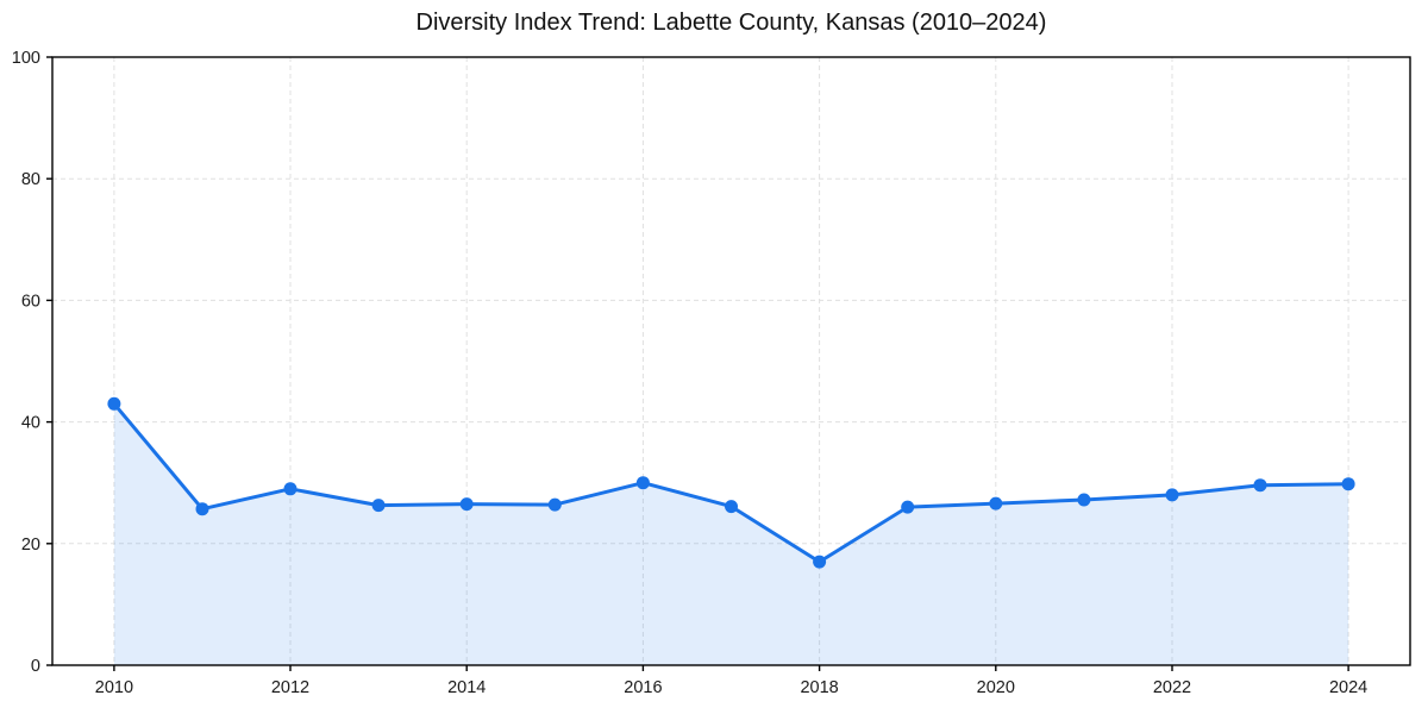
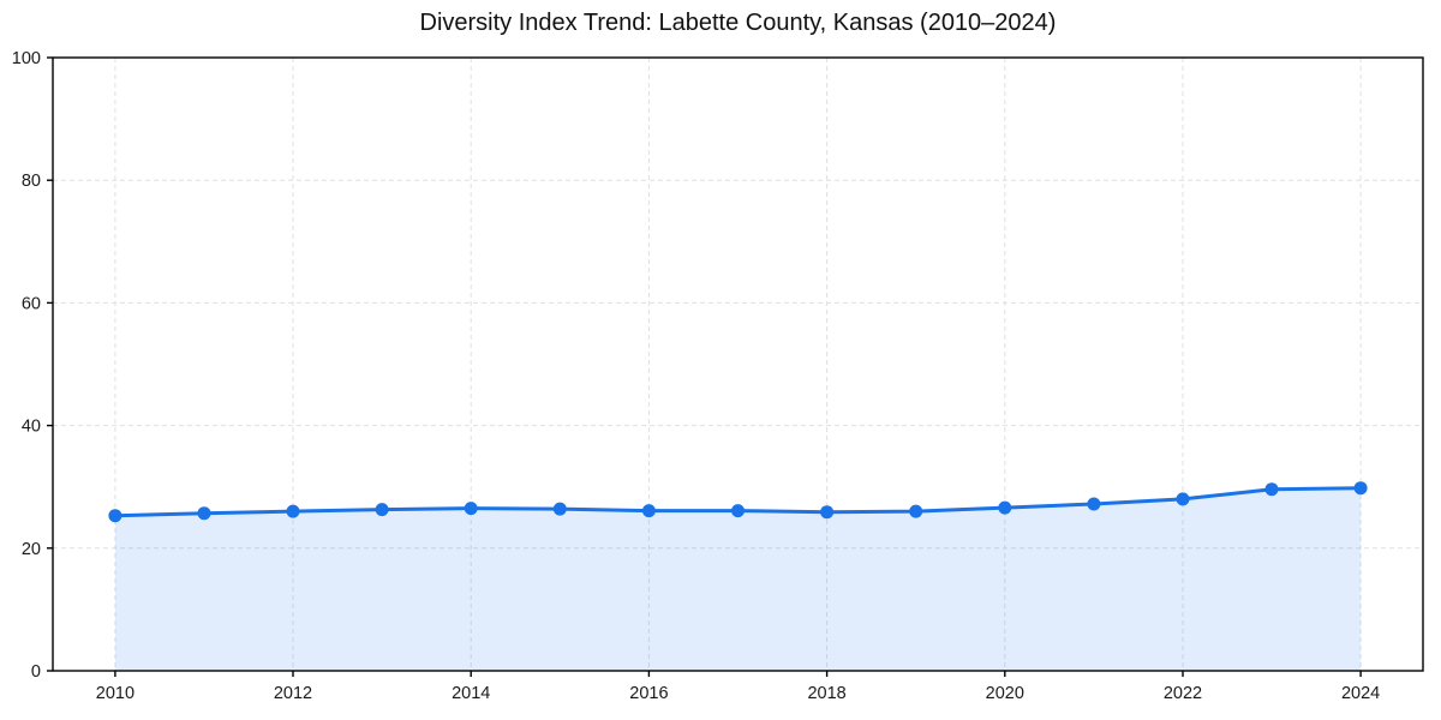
2010: 43 -> 25
2012: 29 -> 26
2016: 30 -> 26
2018: 17 -> 26
